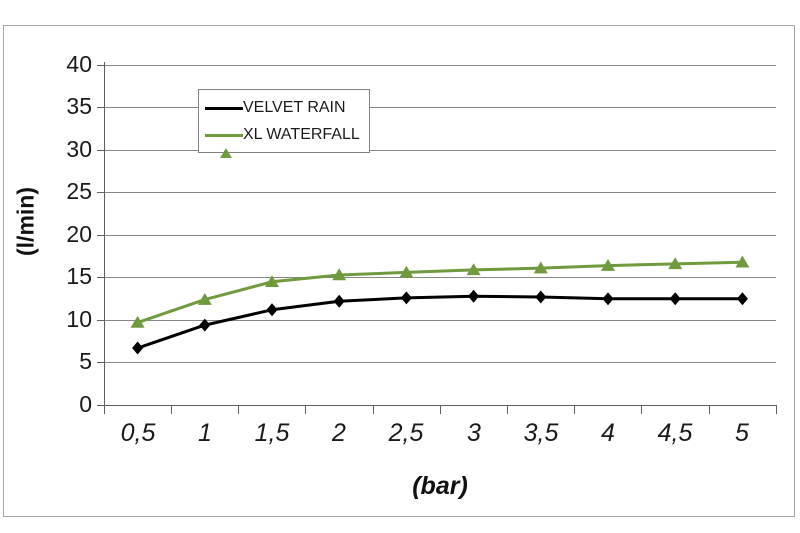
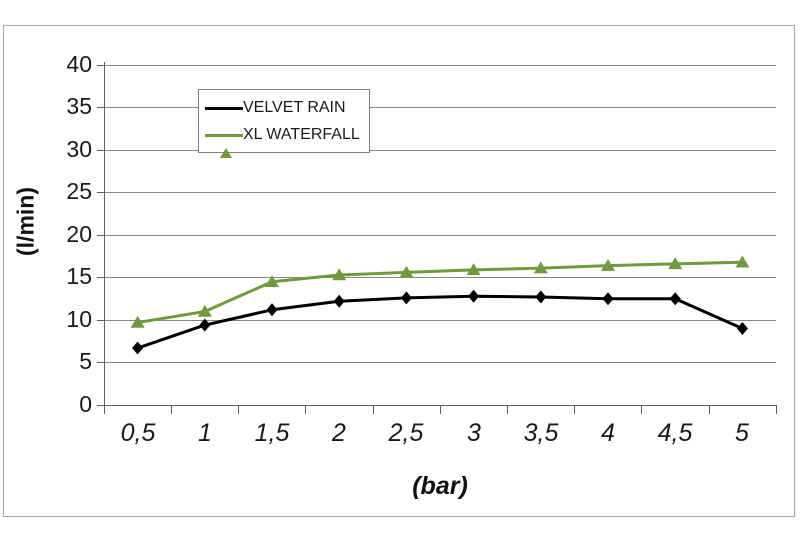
XL WATERFALL/1: 12 -> 11
VELVET RAIN/5: 12 -> 9
